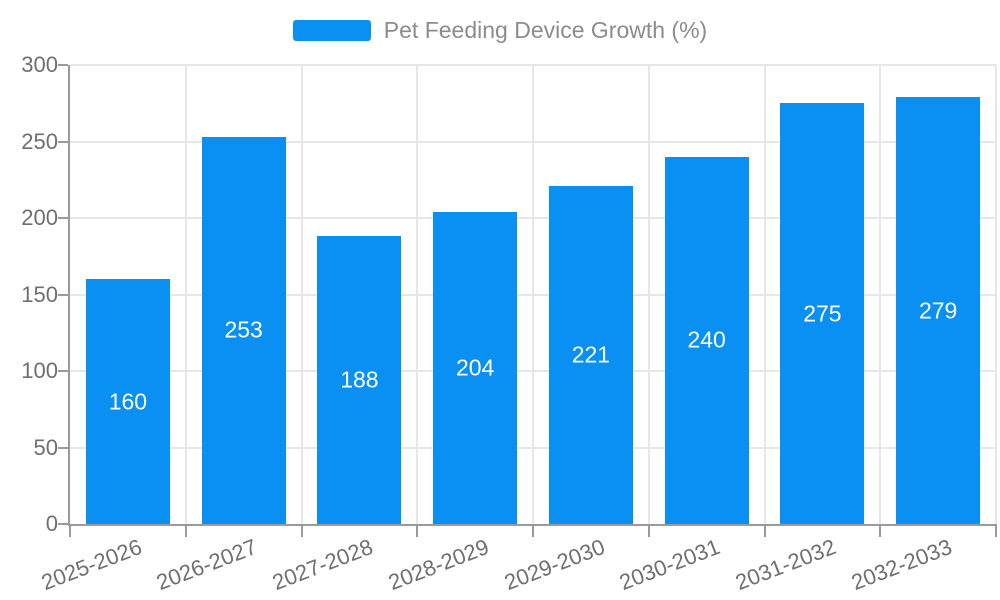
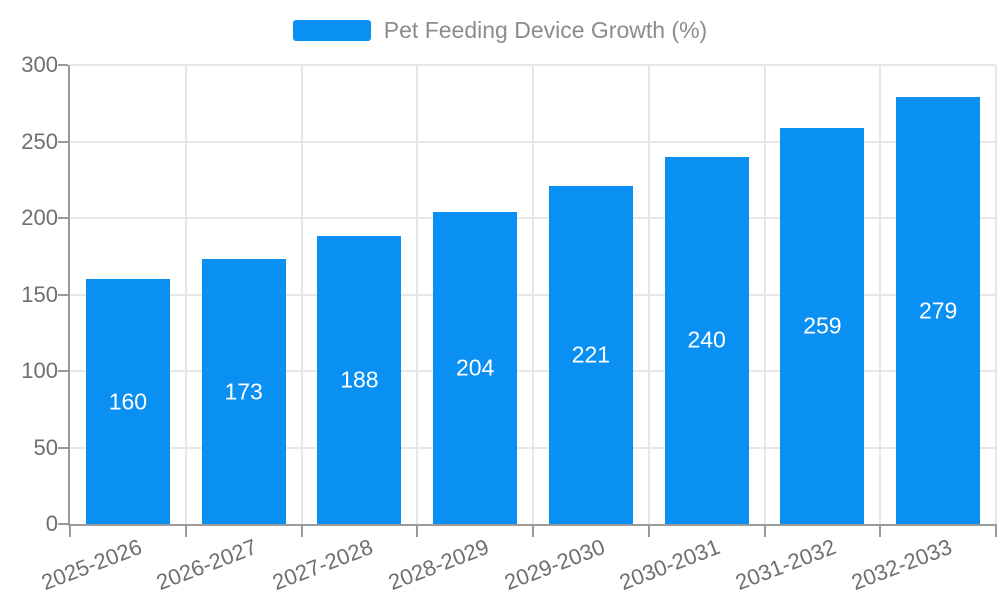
2026-2027: 253 -> 173
2031-2032: 275 -> 259
